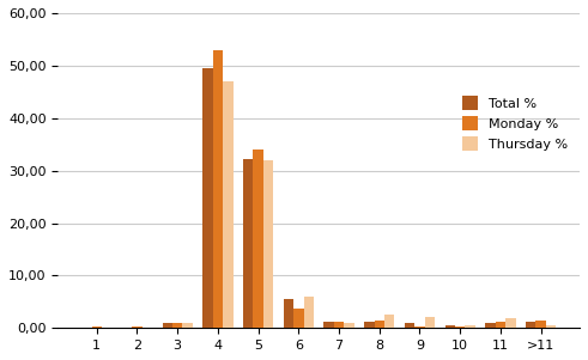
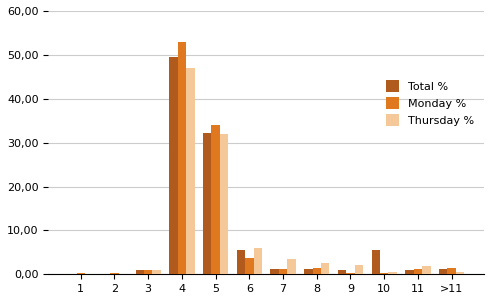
Thursday %/7: 1,1 -> 3,5
Total %/10: 0,6 -> 5,5
